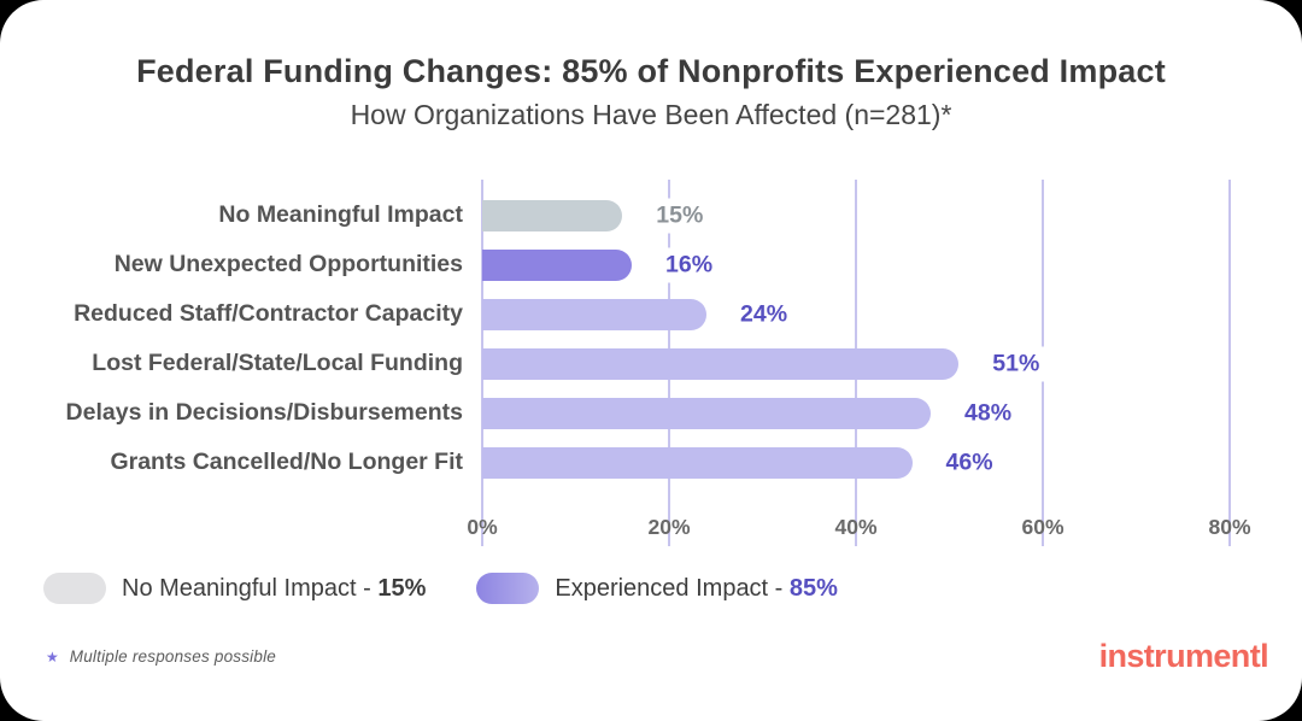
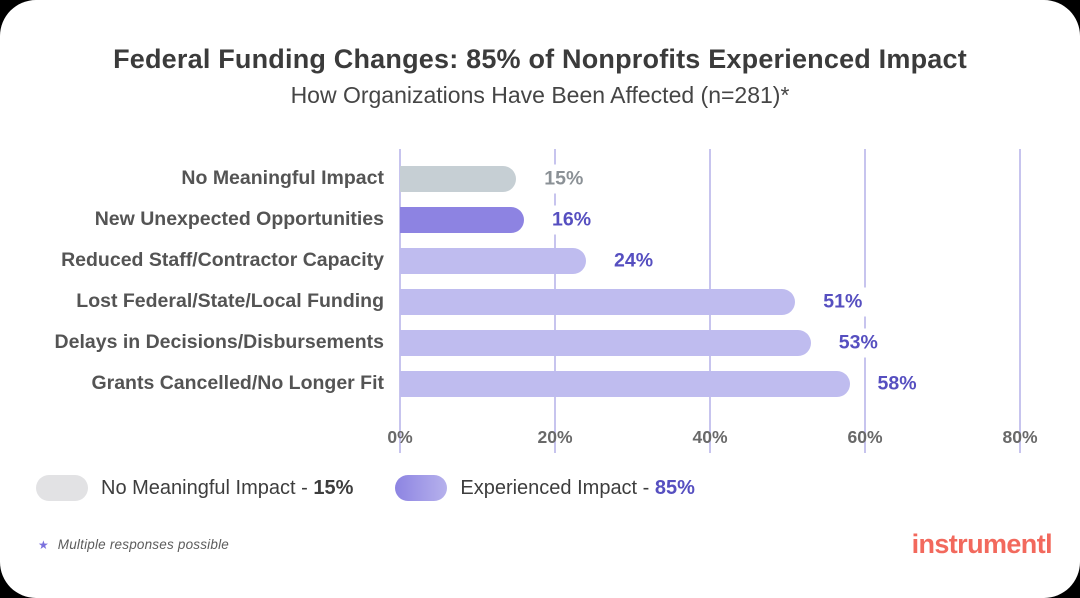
Delays in Decisions/Disbursements: 48% -> 53%
Grants Cancelled/No Longer Fit: 46% -> 58%
